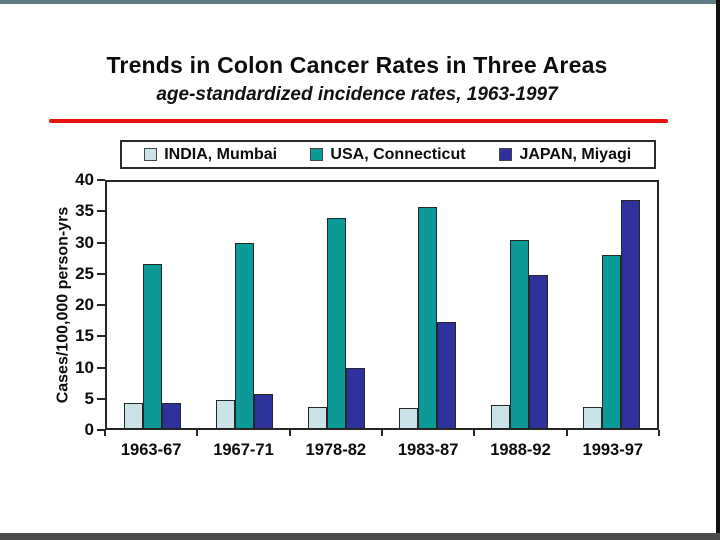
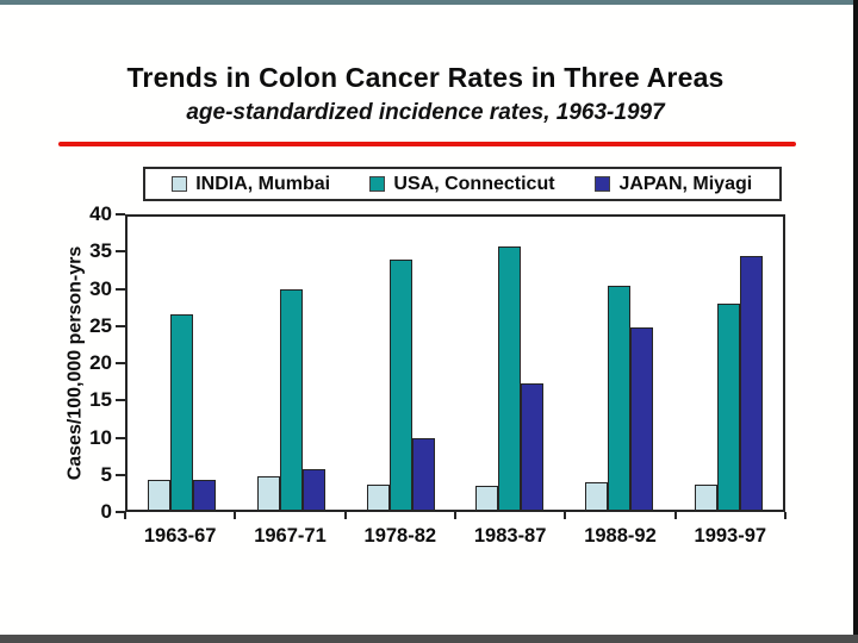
JAPAN, Miyagi/1993-97: 37 -> 35
